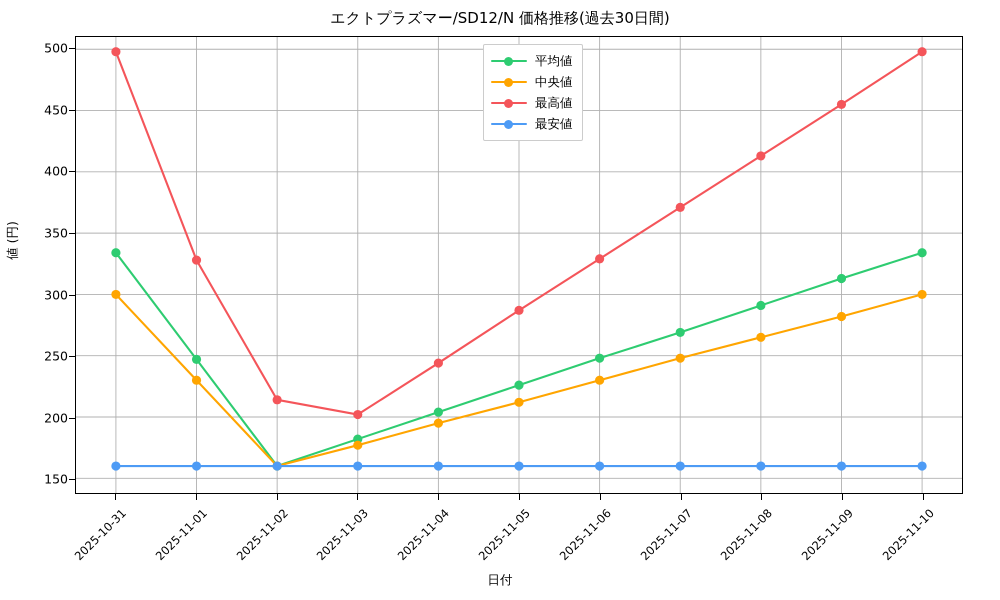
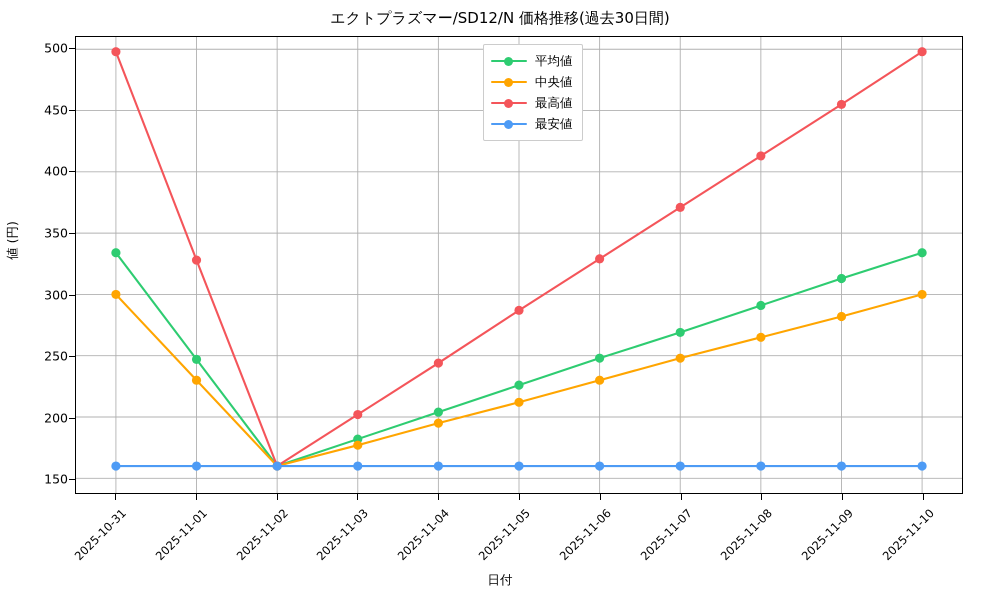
最高値/2025-11-02: 214 -> 160
